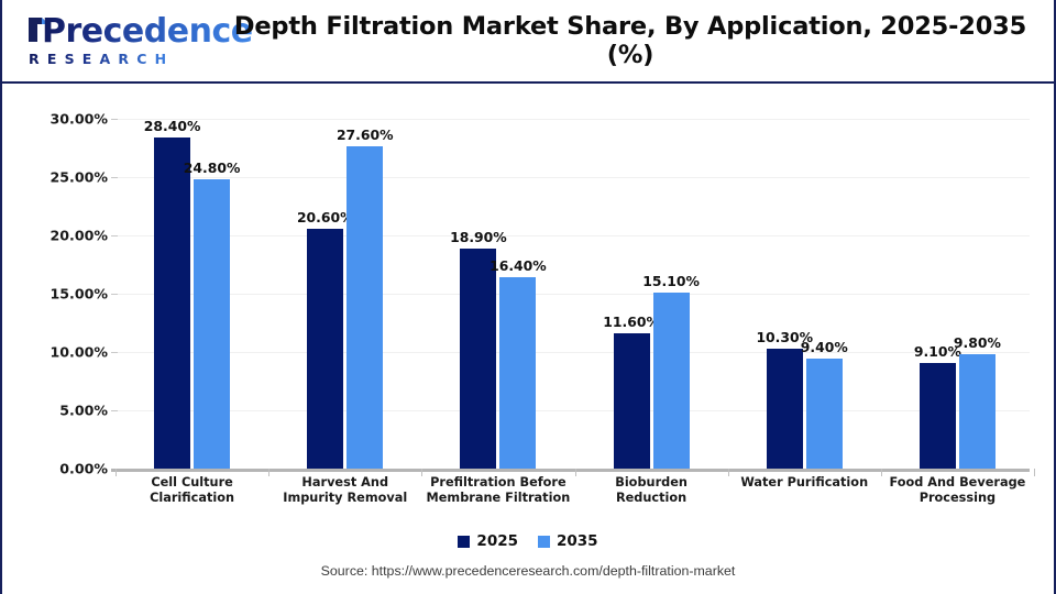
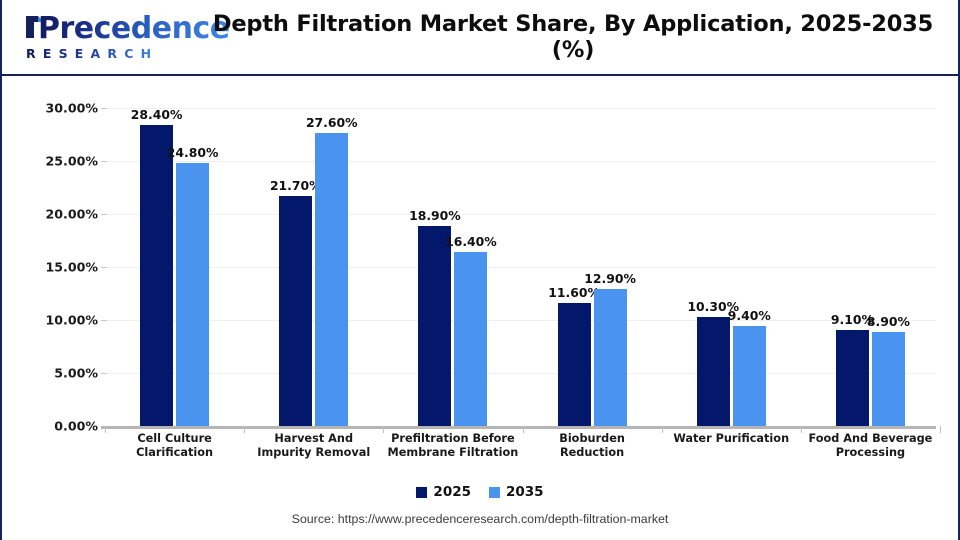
2025/Harvest And Impurity Removal: 20.60% -> 21.70%
2035/Bioburden Reduction: 15.10% -> 12.90%
2035/Food And Beverage Processing: 9.80% -> 8.90%
